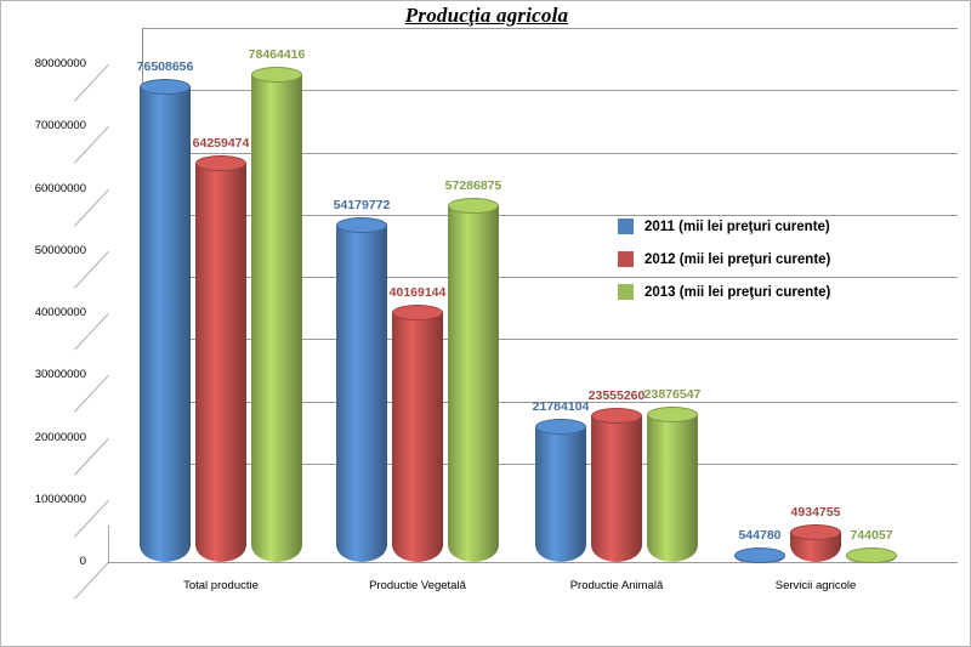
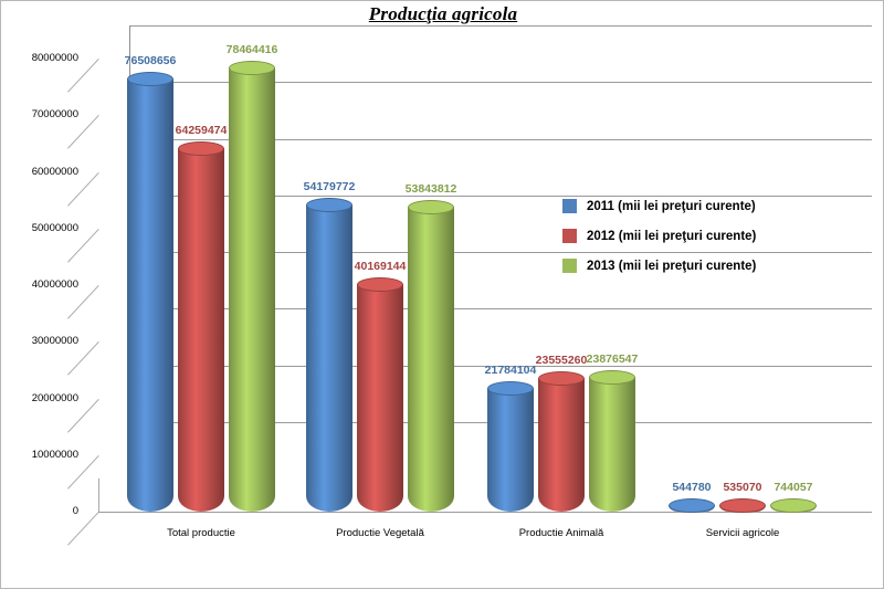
2013 (mii lei preţuri curente)/Productie Vegetală: 57286875 -> 53843812
2012 (mii lei preţuri curente)/Servicii agricole: 4934755 -> 535070
